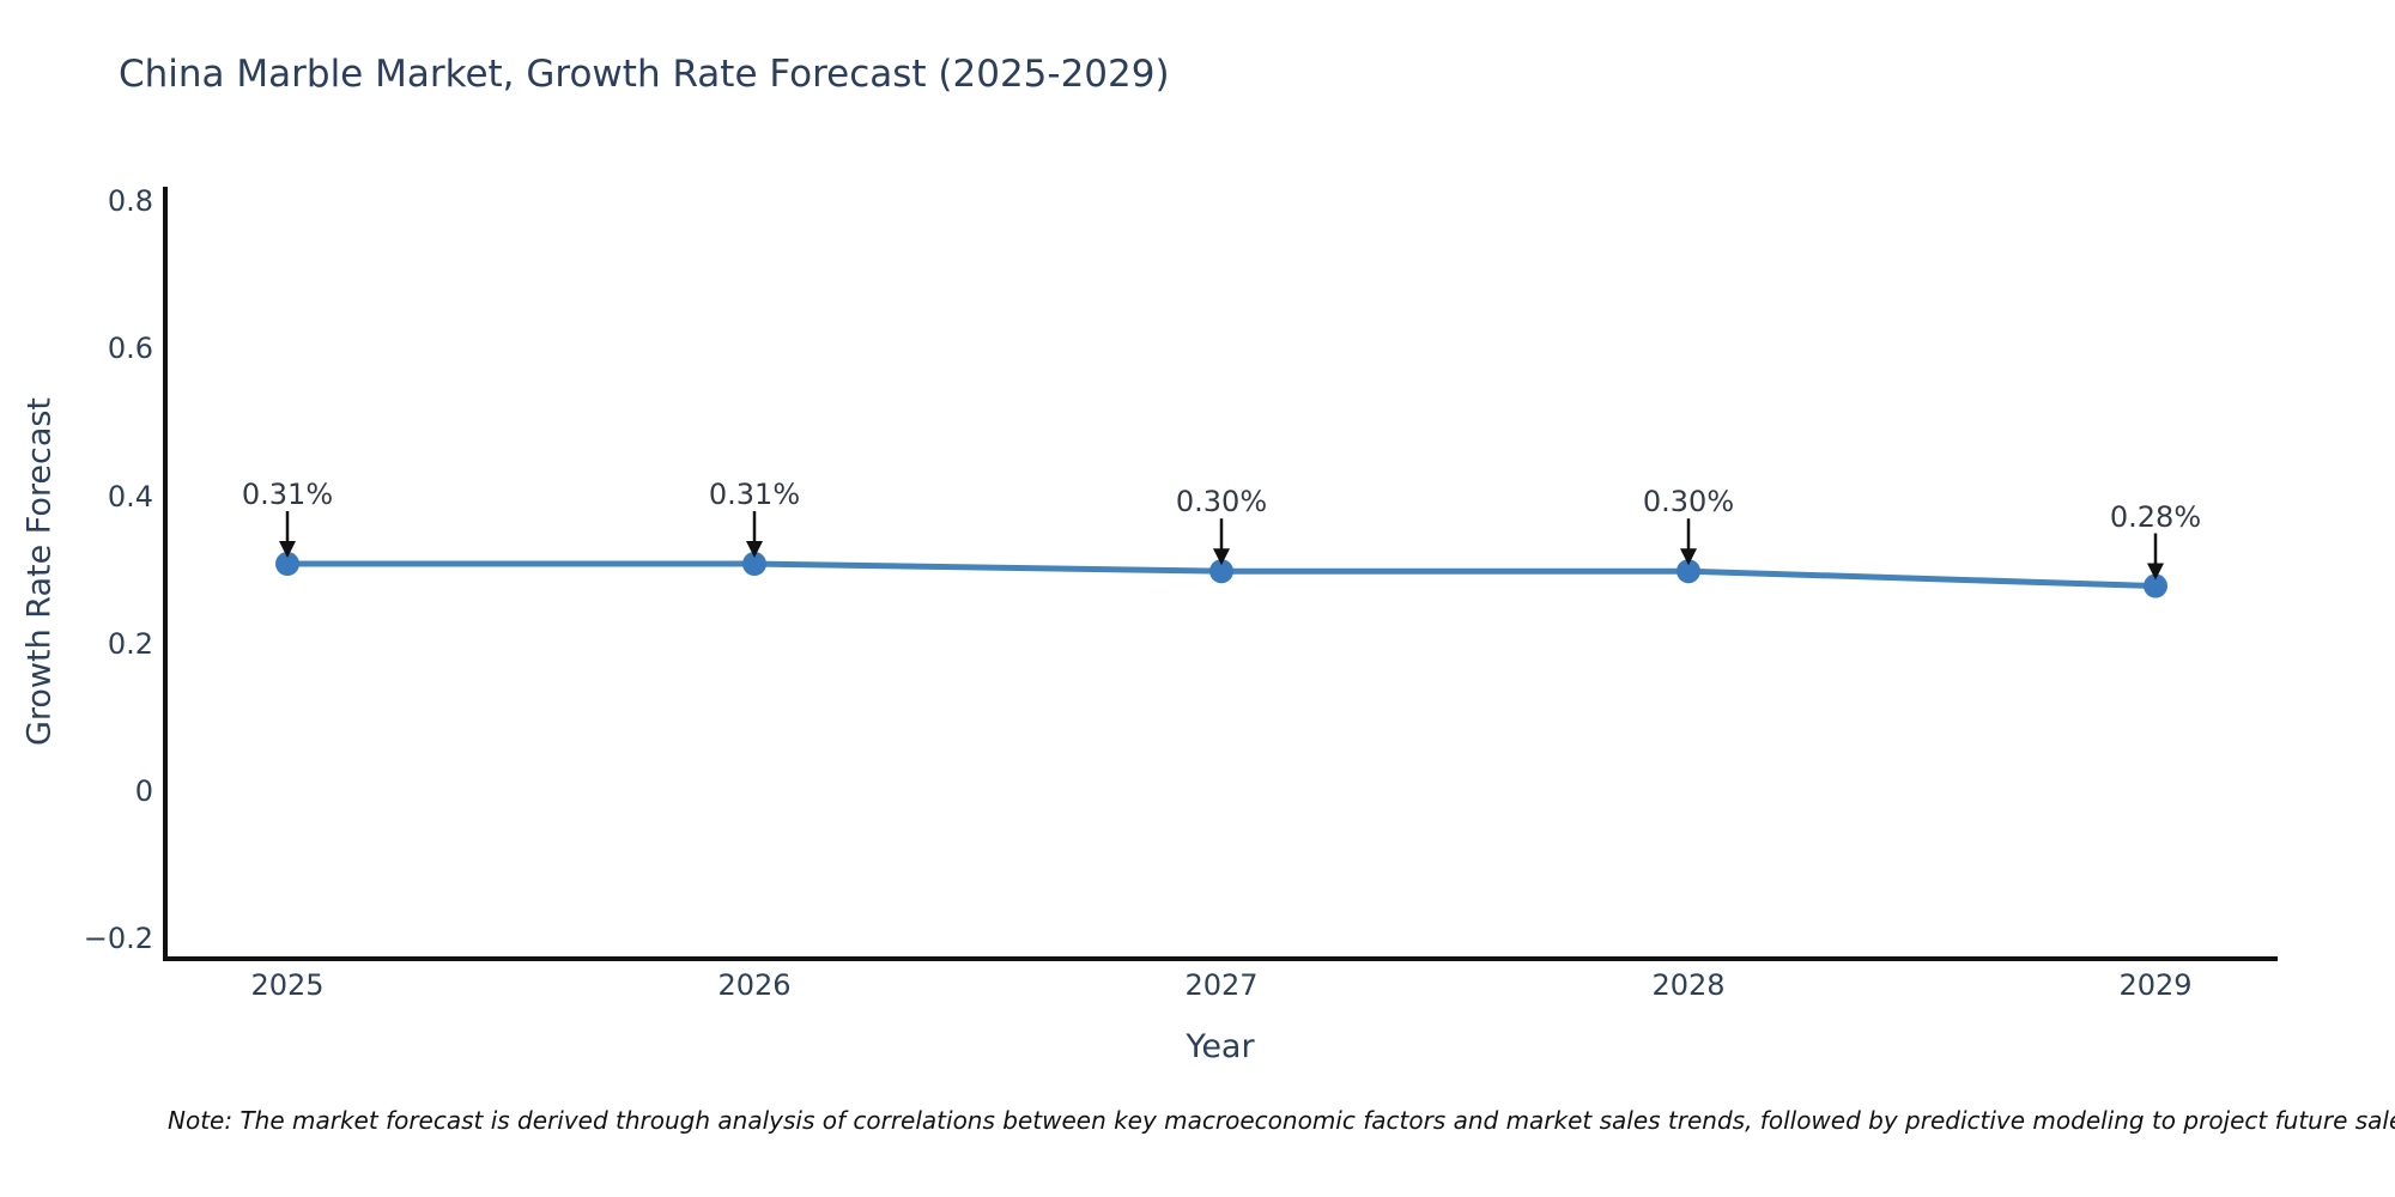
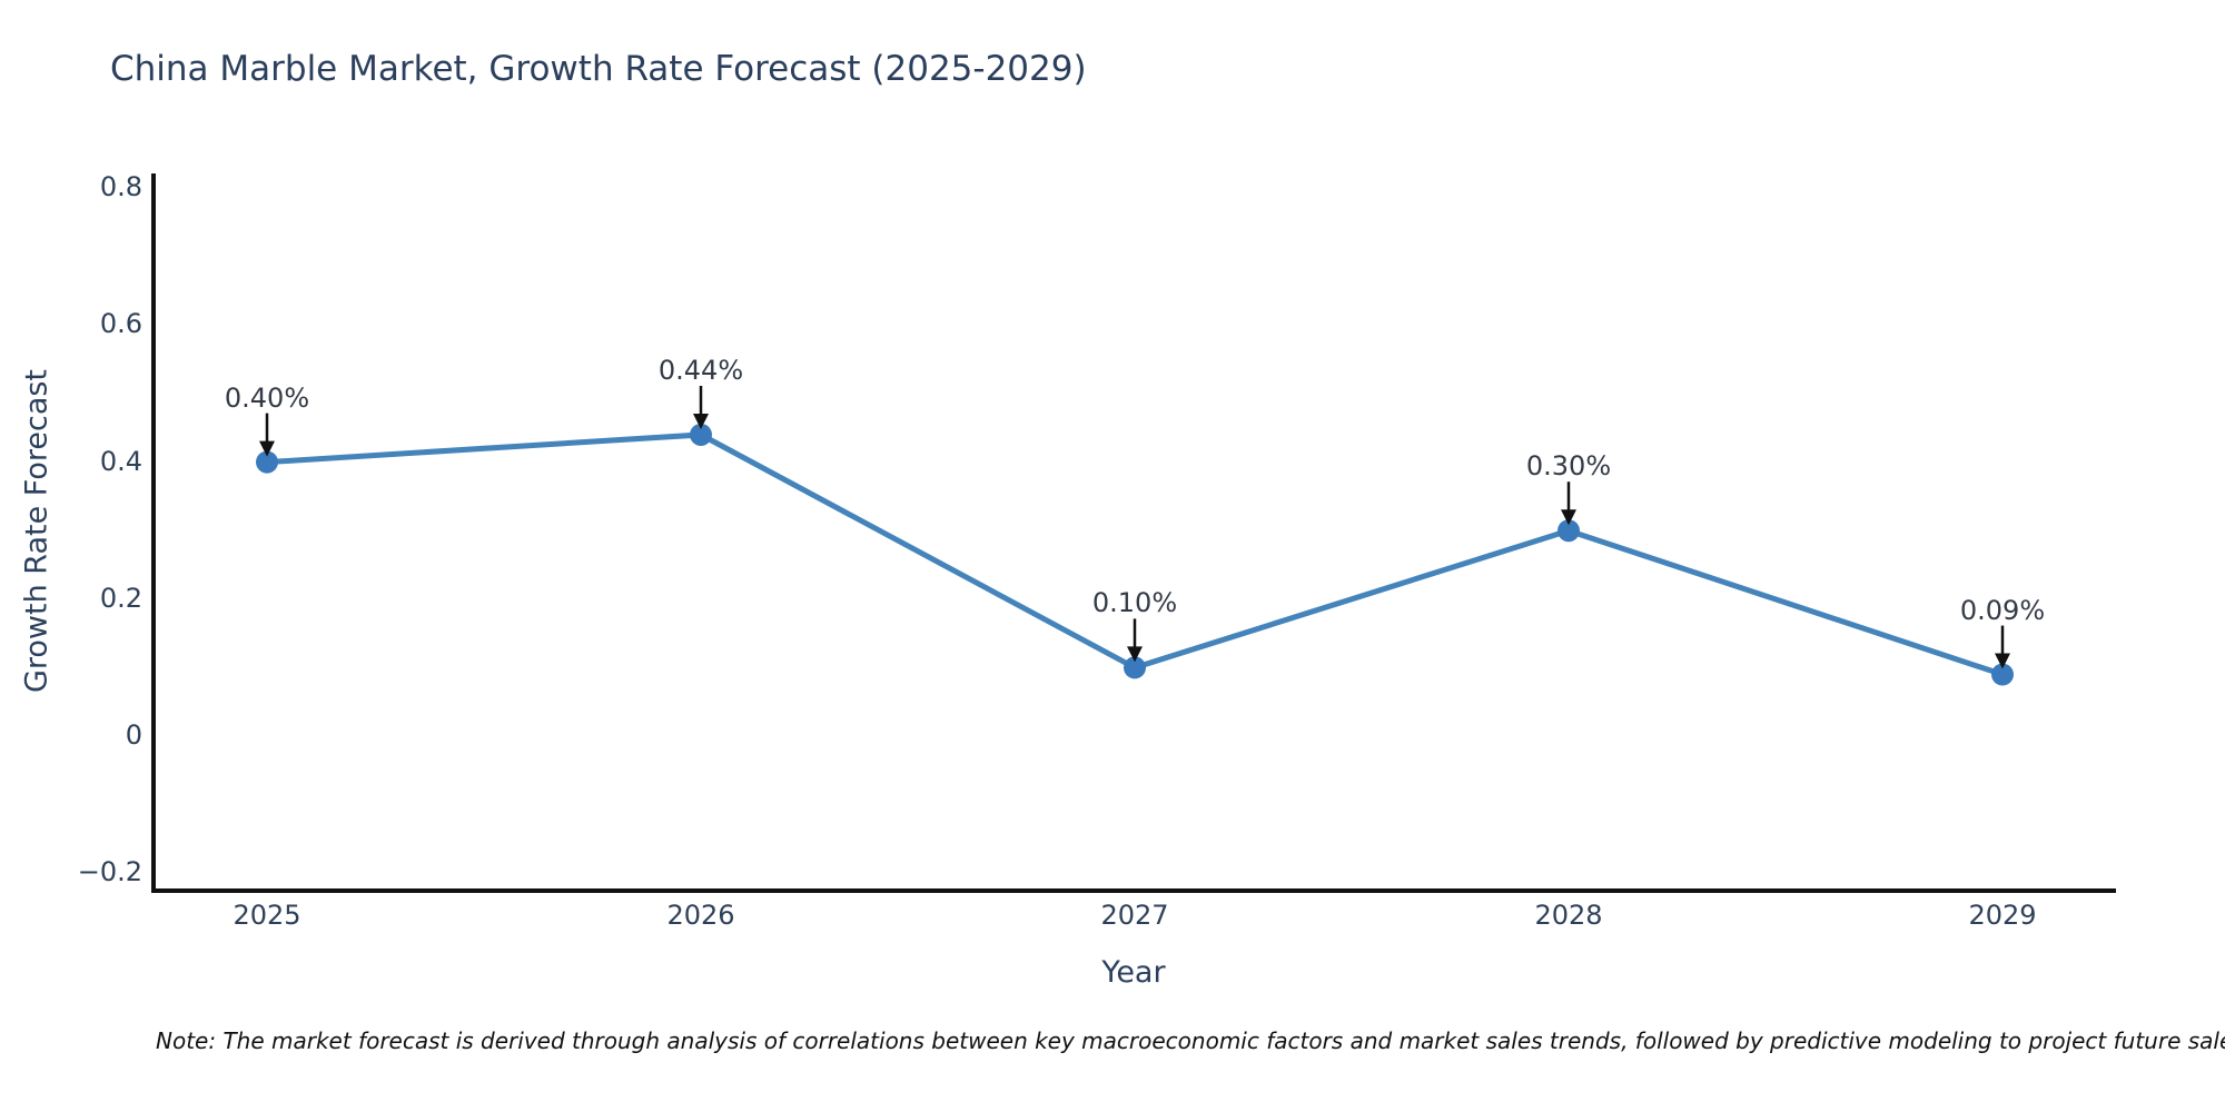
2025: 0.31% -> 0.40%
2026: 0.31% -> 0.44%
2027: 0.30% -> 0.10%
2029: 0.28% -> 0.09%
